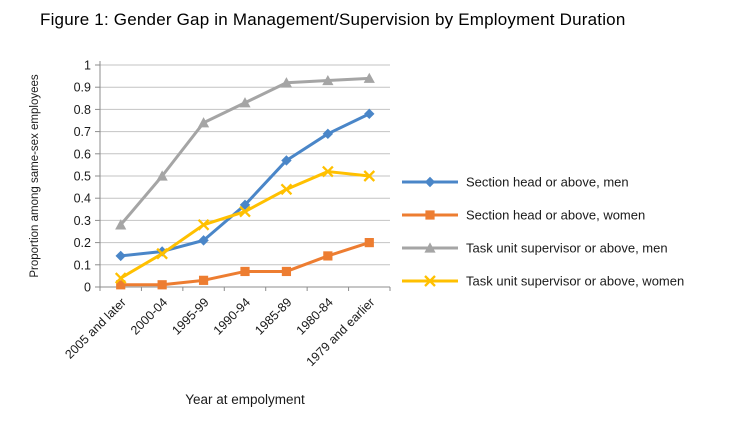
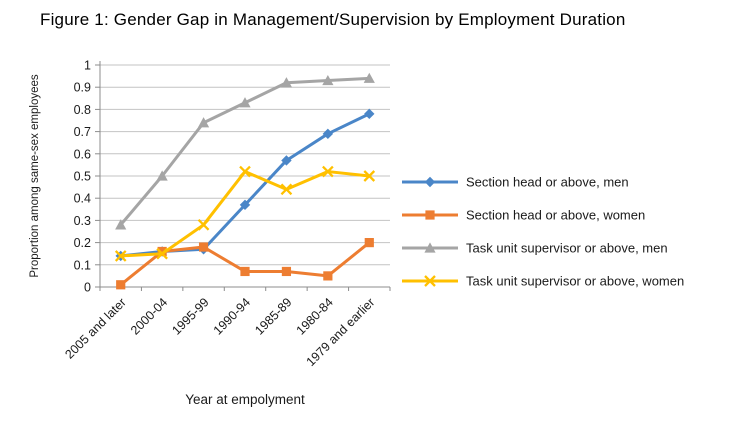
Task unit supervisor or above, women/2005 and later: 0.04 -> 0.14
Section head or above, women/2000-04: 0.01 -> 0.16
Section head or above, men/1995-99: 0.21 -> 0.17
Section head or above, women/1995-99: 0.03 -> 0.18
Task unit supervisor or above, women/1990-94: 0.34 -> 0.52
Section head or above, women/1980-84: 0.14 -> 0.05
